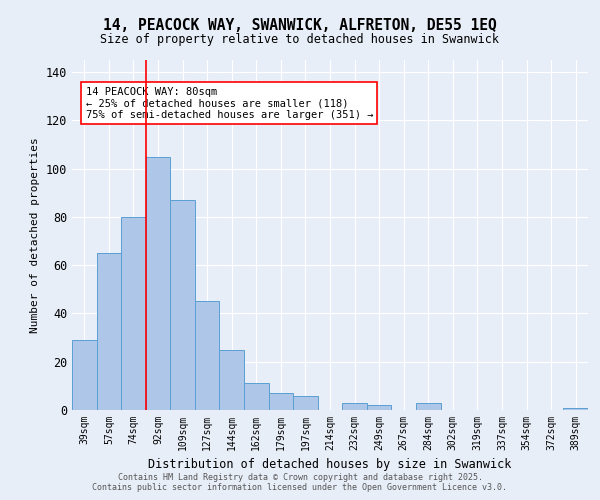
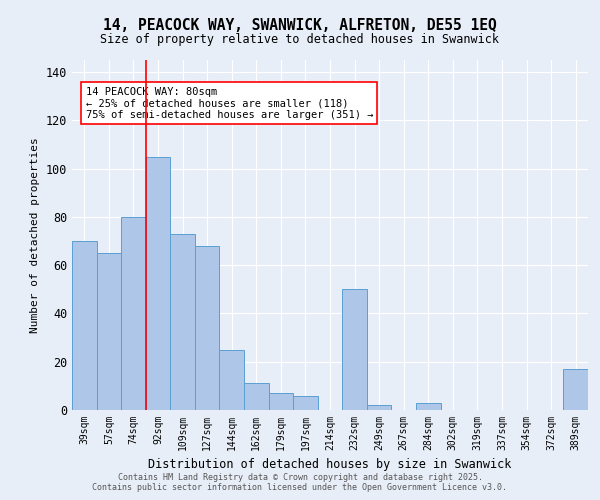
39sqm: 29 -> 70
109sqm: 87 -> 73
127sqm: 45 -> 68
232sqm: 3 -> 50
389sqm: 1 -> 17
